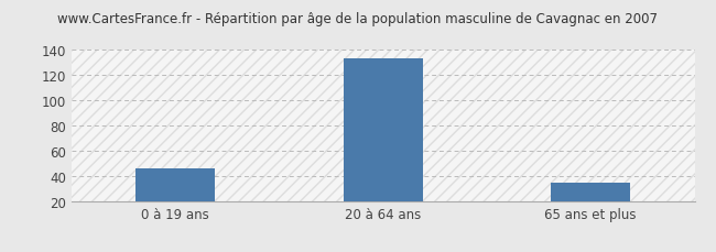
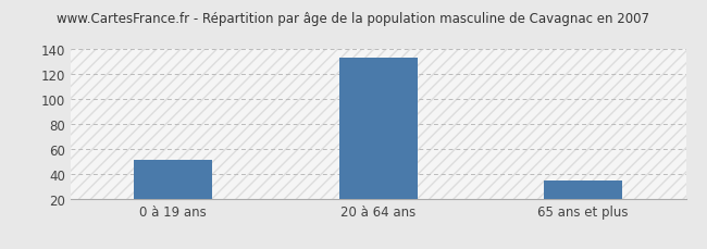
0 à 19 ans: 46 -> 51
